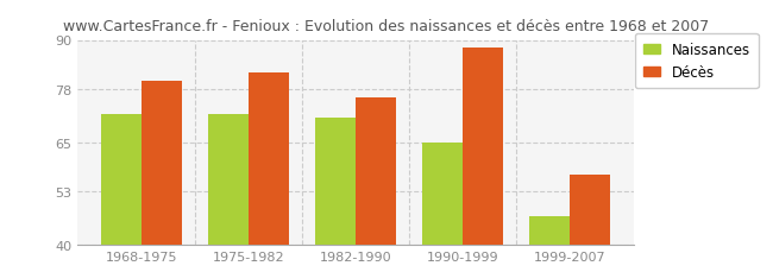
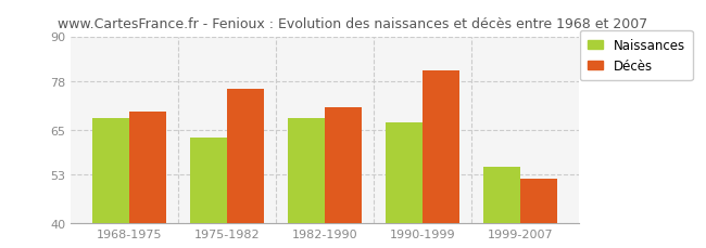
Naissances/1968-1975: 72 -> 68
Décès/1968-1975: 80 -> 70
Naissances/1975-1982: 72 -> 63
Décès/1975-1982: 82 -> 76
Naissances/1982-1990: 71 -> 68
Décès/1982-1990: 76 -> 71
Naissances/1990-1999: 65 -> 67
Décès/1990-1999: 88 -> 81
Naissances/1999-2007: 47 -> 55
Décès/1999-2007: 57 -> 52
